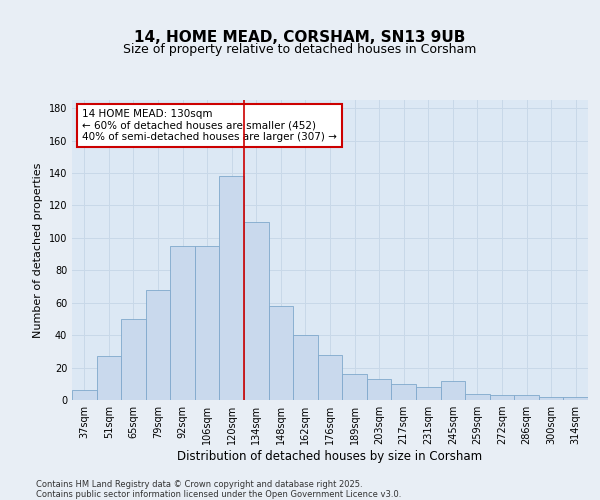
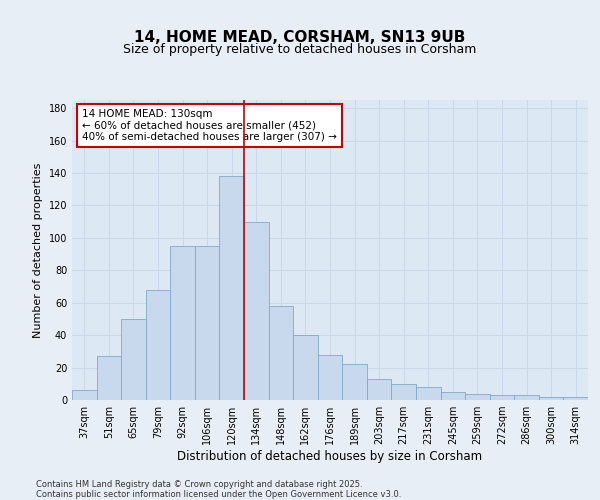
189sqm: 16 -> 22
245sqm: 12 -> 5
